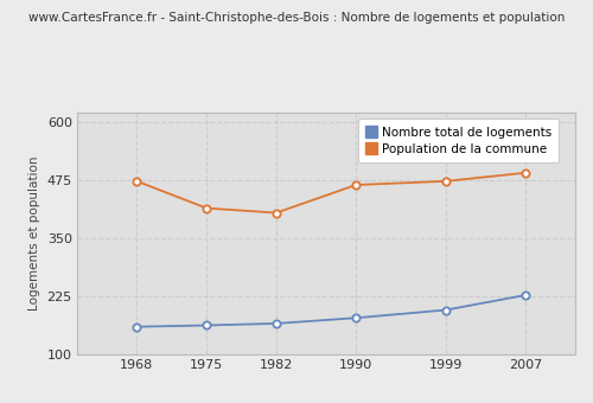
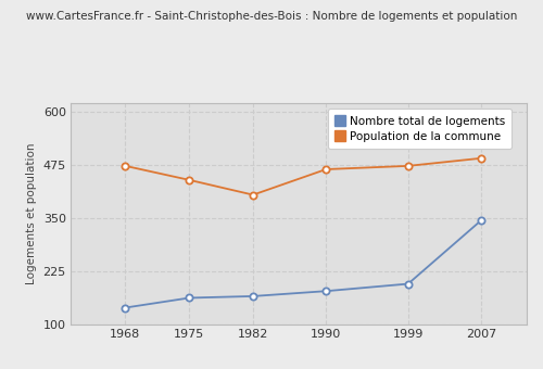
Nombre total de logements/1968: 160 -> 140
Population de la commune/1975: 415 -> 440
Nombre total de logements/2007: 228 -> 345
